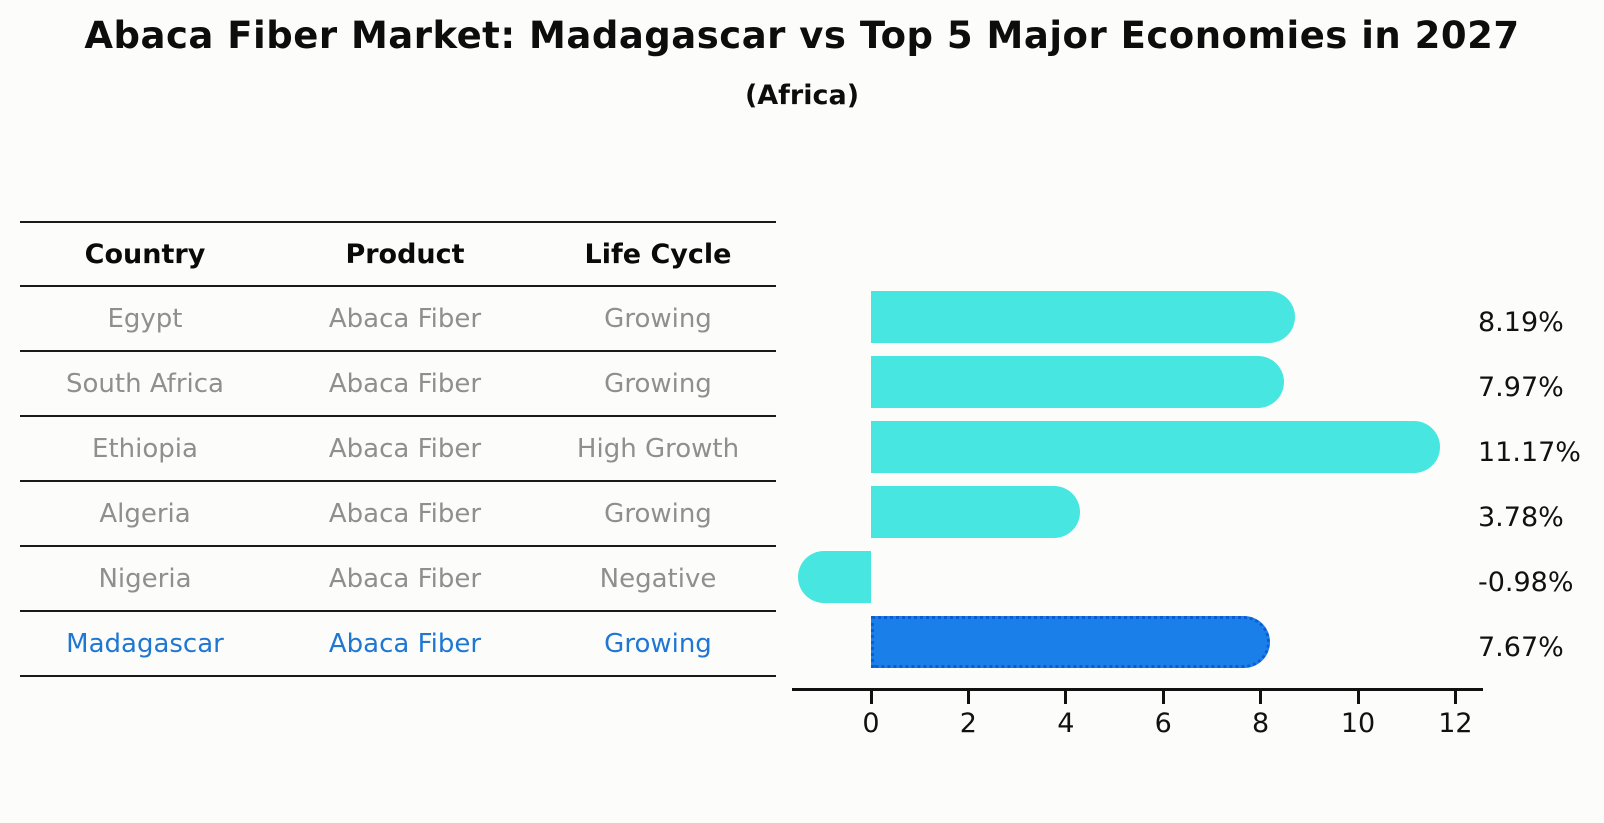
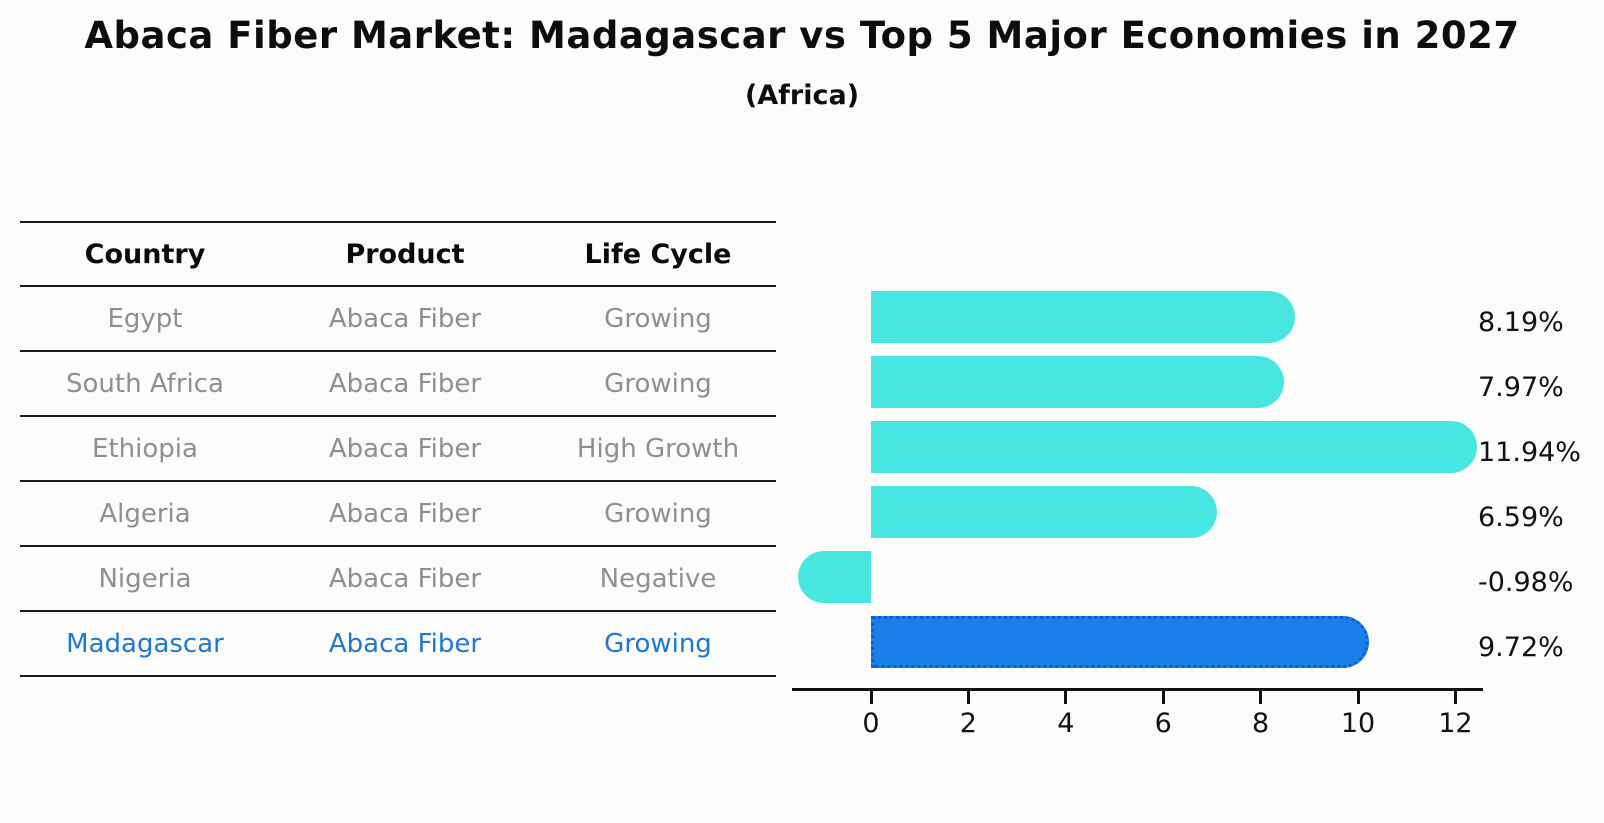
Ethiopia: 11.17% -> 11.94%
Algeria: 3.78% -> 6.59%
Madagascar: 7.67% -> 9.72%
